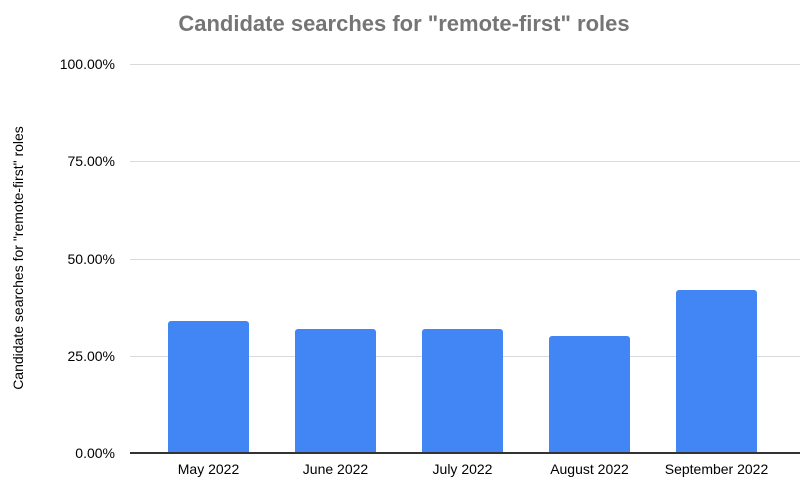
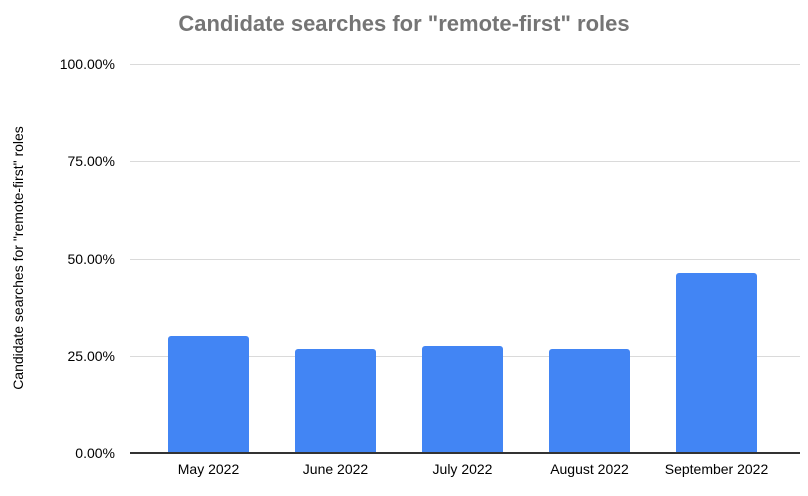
May 2022: 34% -> 30%
June 2022: 32% -> 27%
July 2022: 32% -> 28%
August 2022: 30% -> 27%
September 2022: 42% -> 46%
